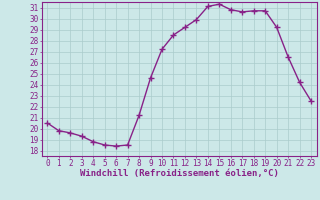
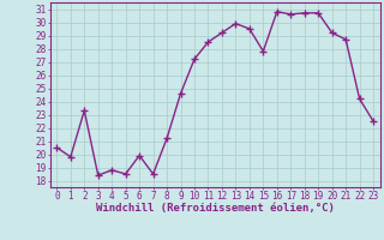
2: 19.6 -> 23.3
3: 19.3 -> 18.4
6: 18.4 -> 19.9
14: 31.1 -> 29.5
15: 31.3 -> 27.8
21: 26.5 -> 28.7
